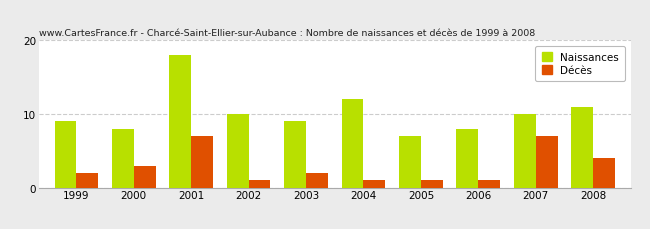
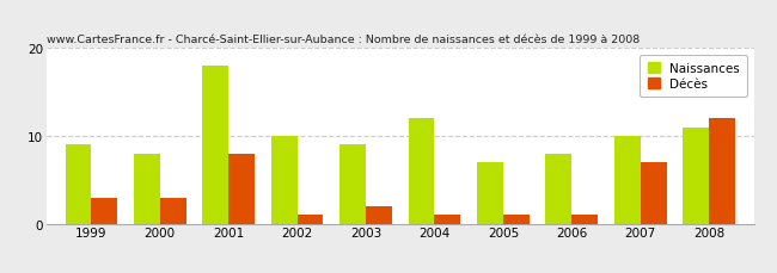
Décès/1999: 2 -> 3
Décès/2001: 7 -> 8
Décès/2008: 4 -> 12
